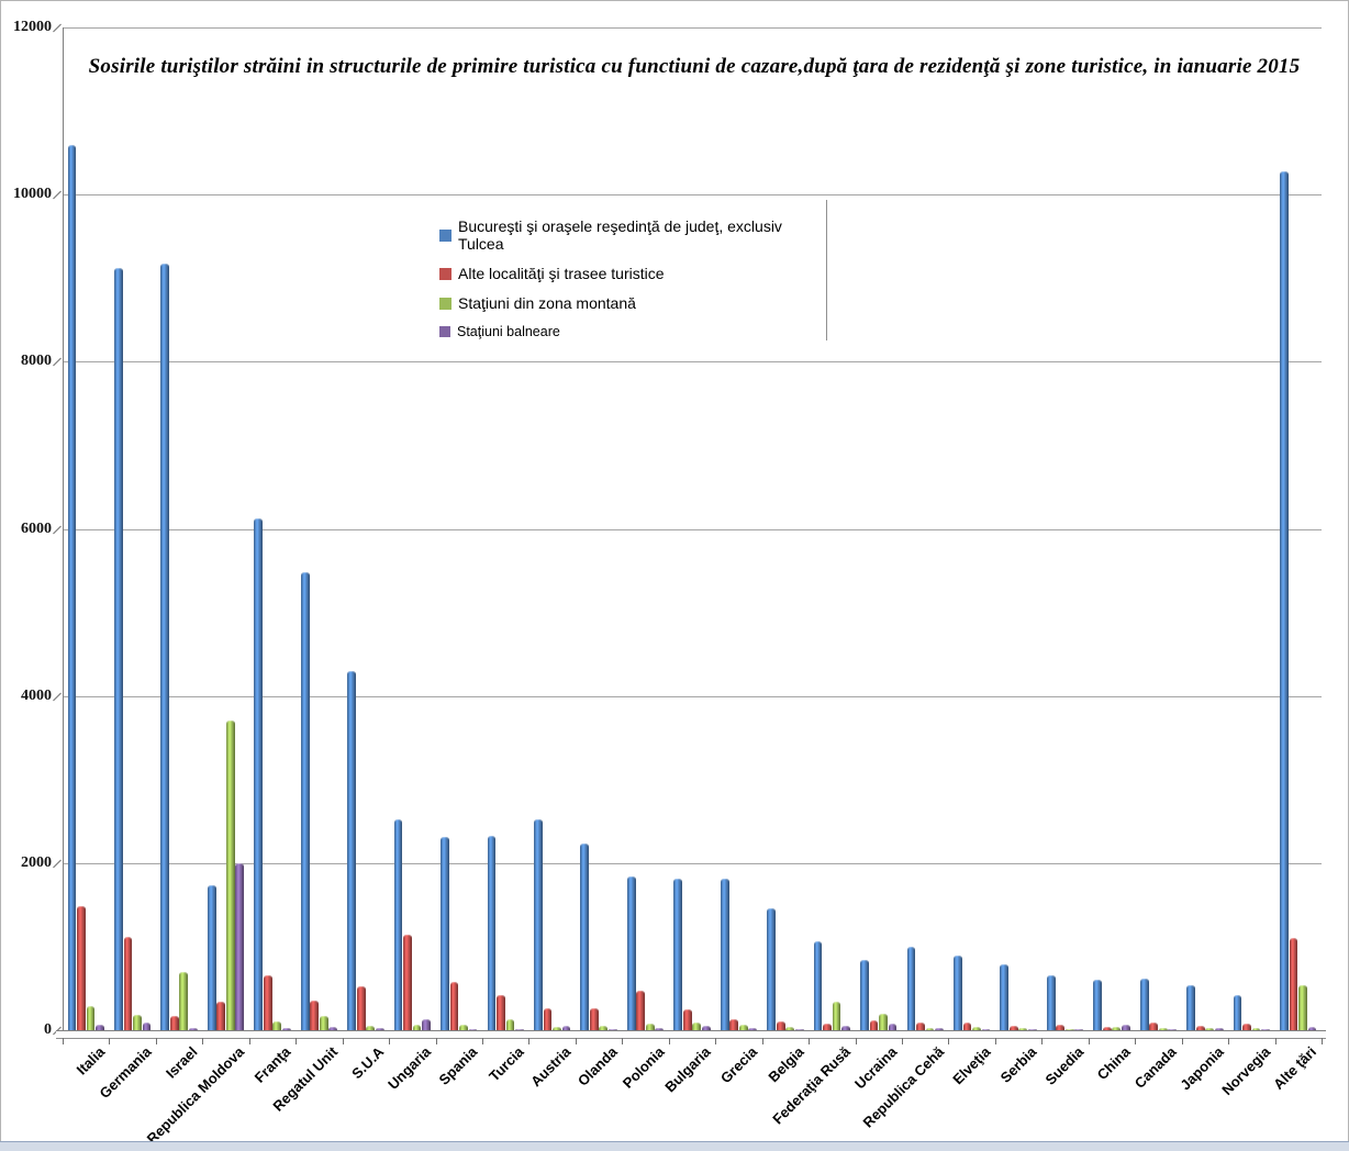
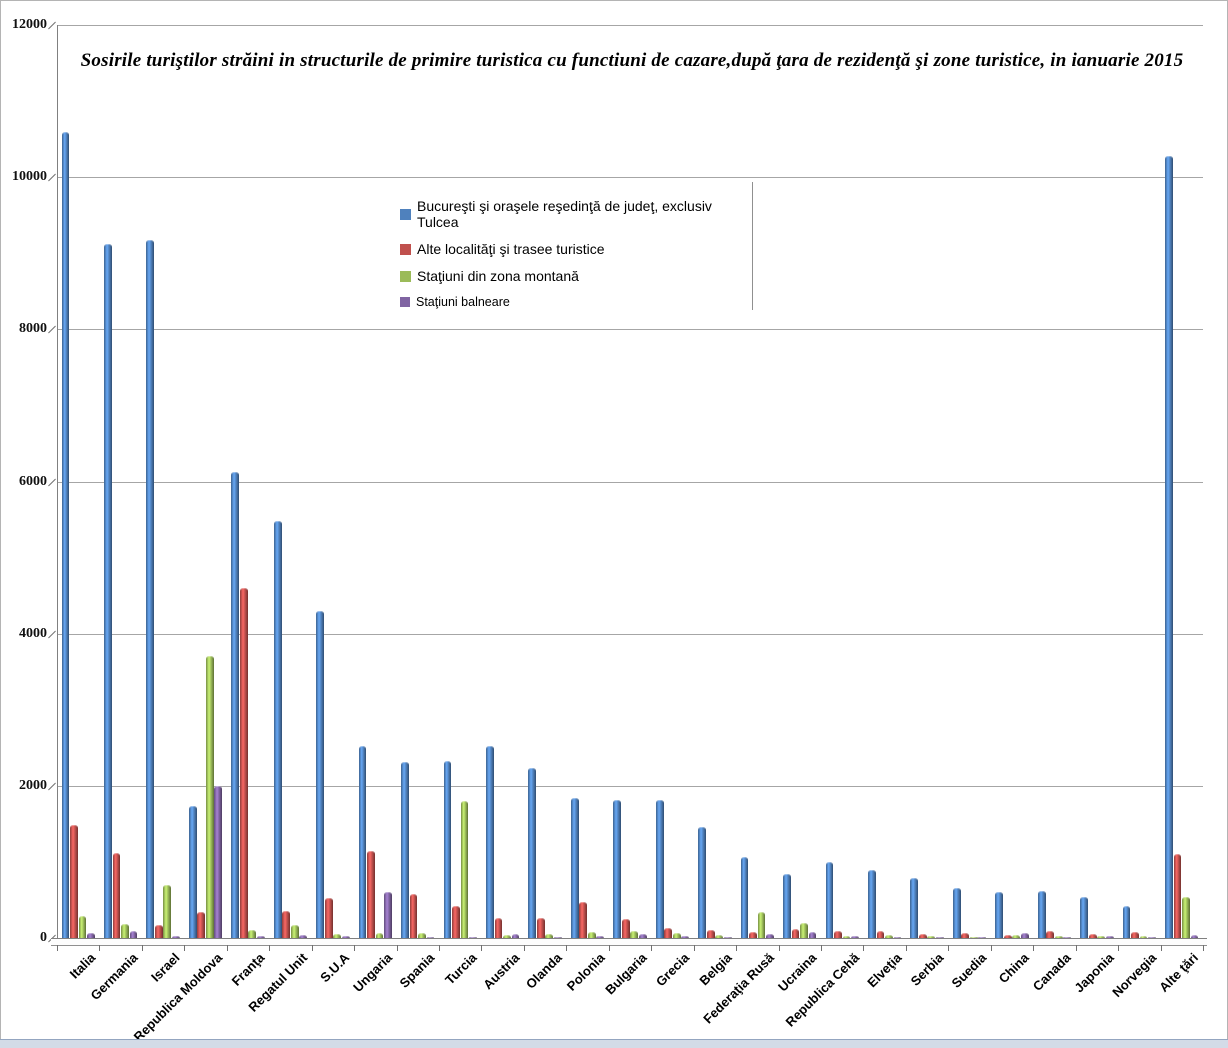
Alte localităţi şi trasee turistice/Franţa: 700 -> 4600
Staţiuni balneare/Ungaria: 100 -> 600
Staţiuni din zona montană/Turcia: 100 -> 1800
